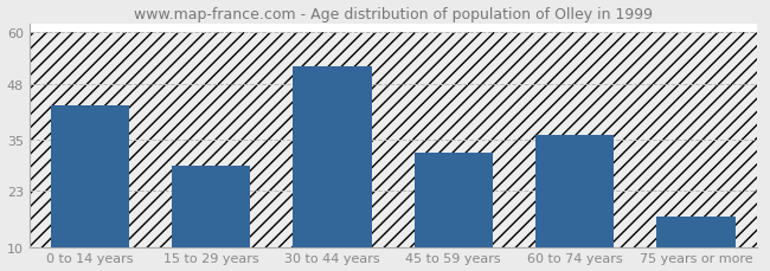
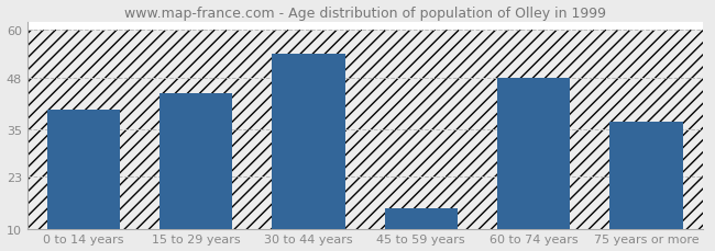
0 to 14 years: 43 -> 40
15 to 29 years: 29 -> 44
30 to 44 years: 52 -> 54
45 to 59 years: 32 -> 15
60 to 74 years: 36 -> 48
75 years or more: 17 -> 37
